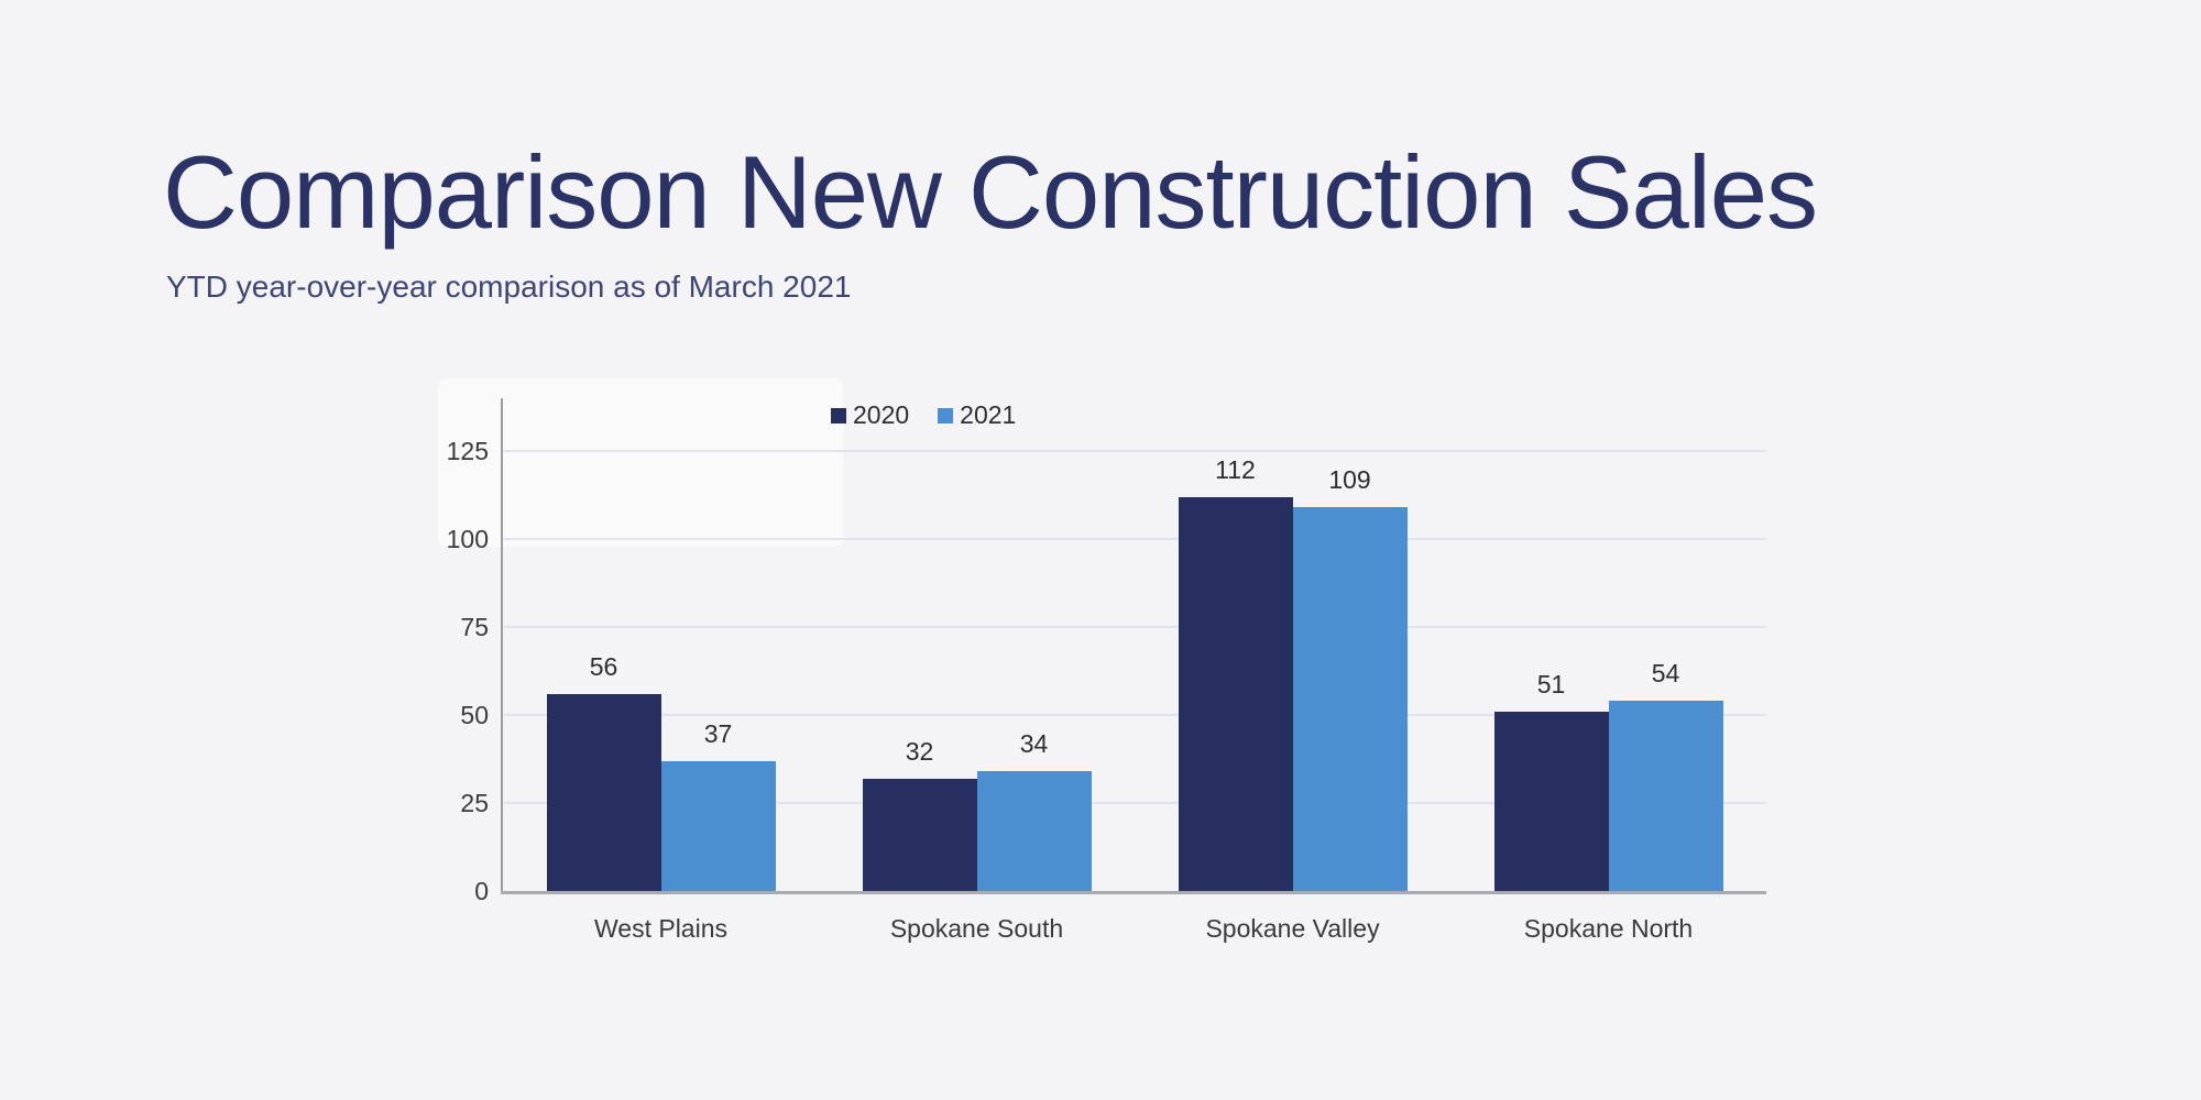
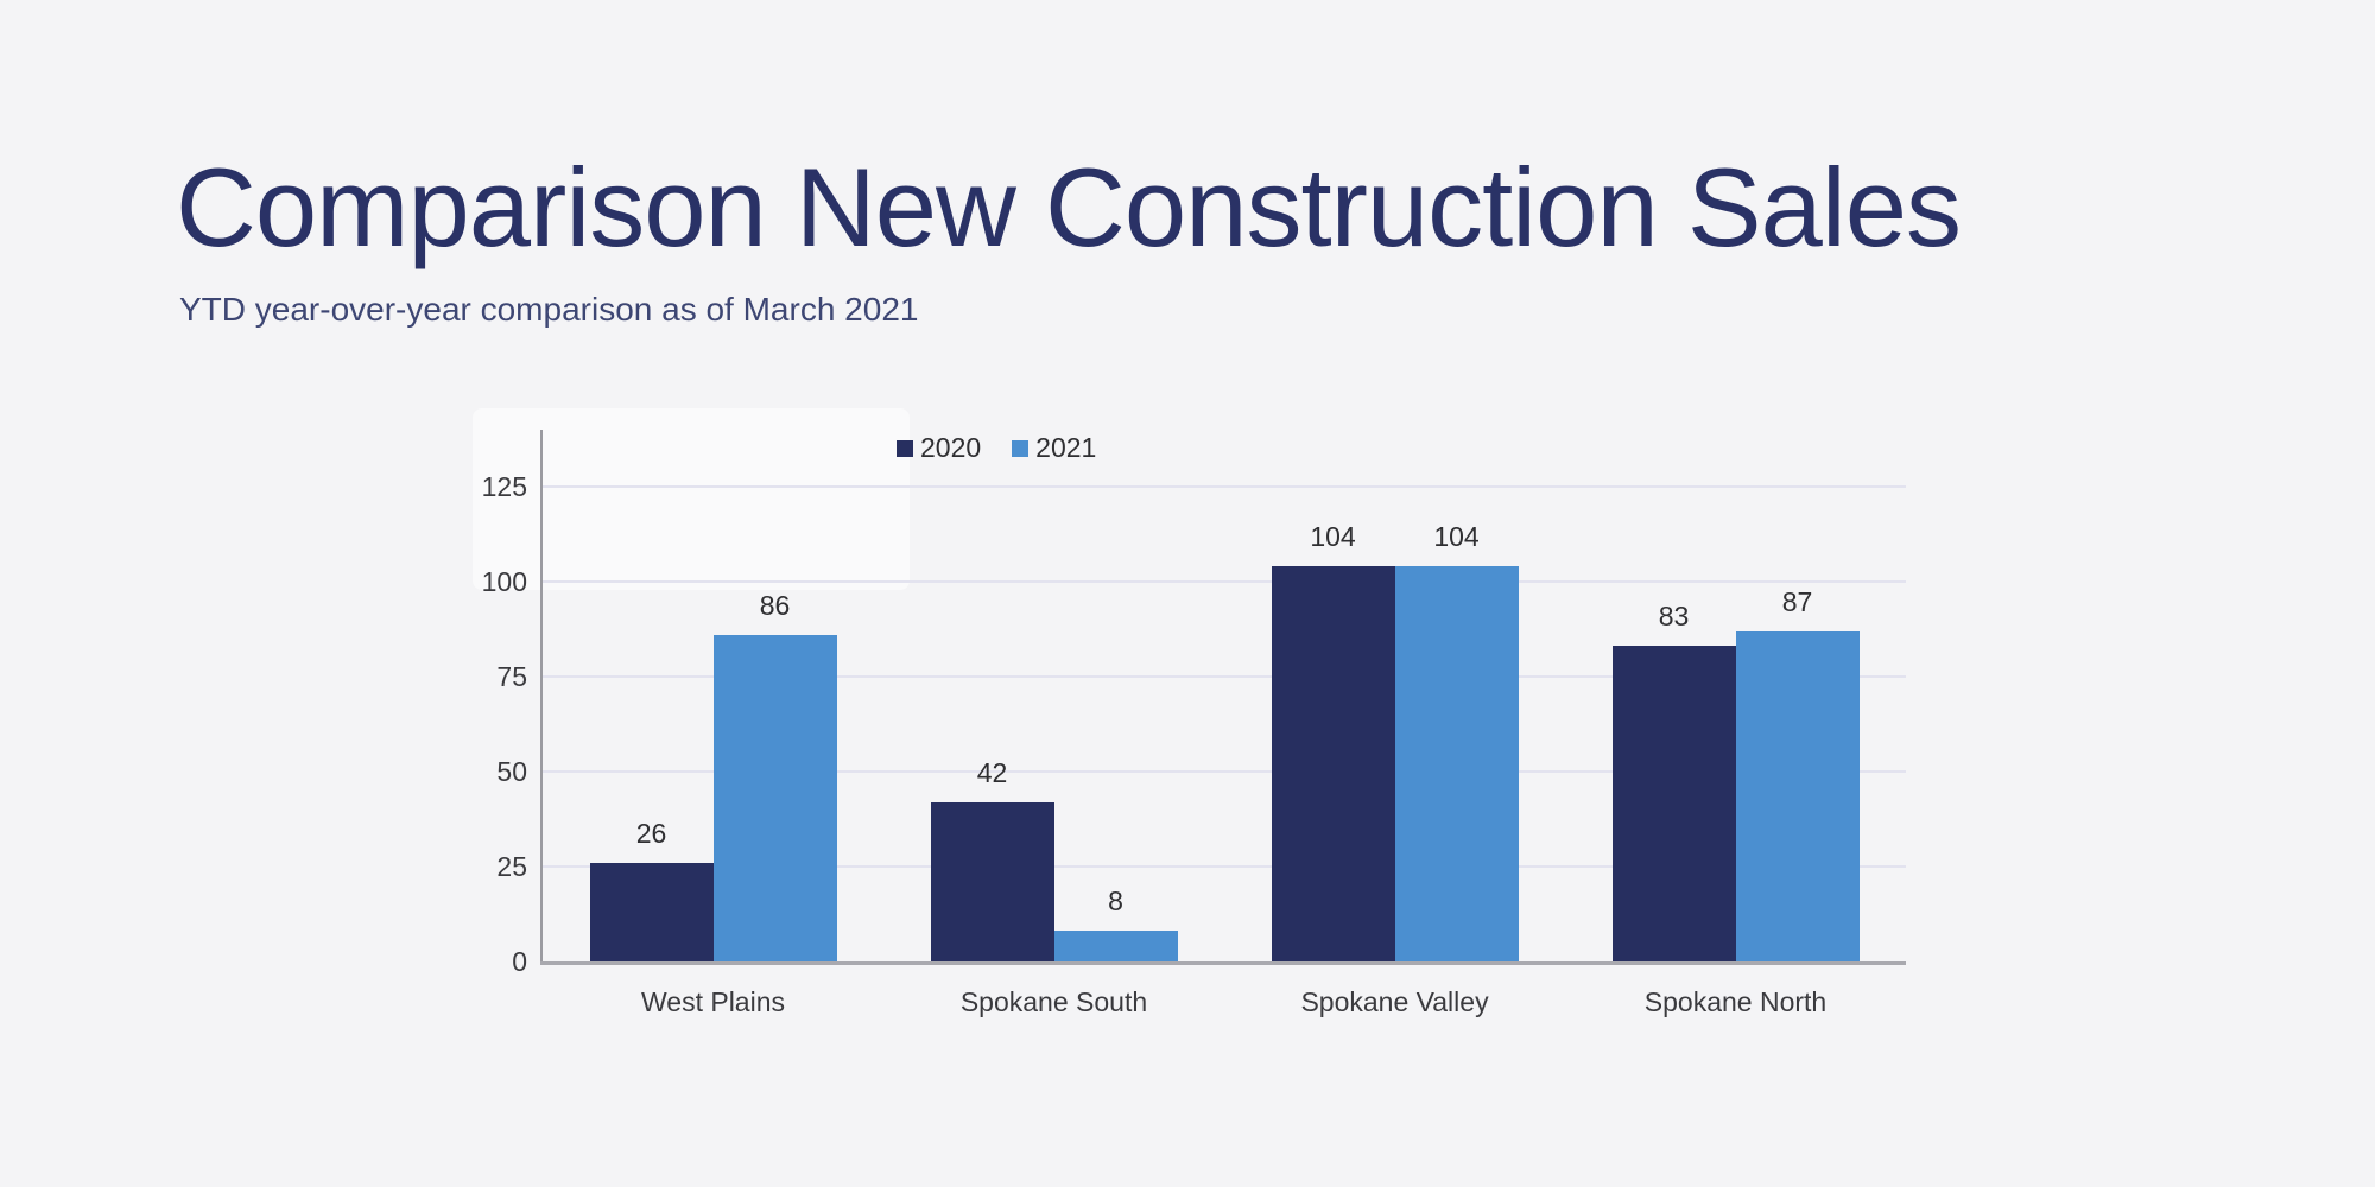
2020/West Plains: 56 -> 26
2021/West Plains: 37 -> 86
2020/Spokane South: 32 -> 42
2021/Spokane South: 34 -> 8
2020/Spokane Valley: 112 -> 104
2021/Spokane Valley: 109 -> 104
2020/Spokane North: 51 -> 83
2021/Spokane North: 54 -> 87
